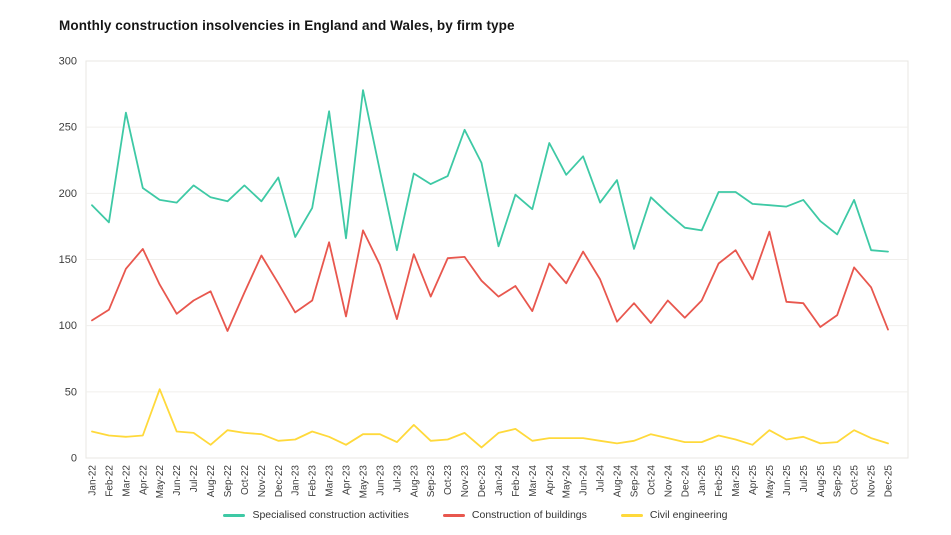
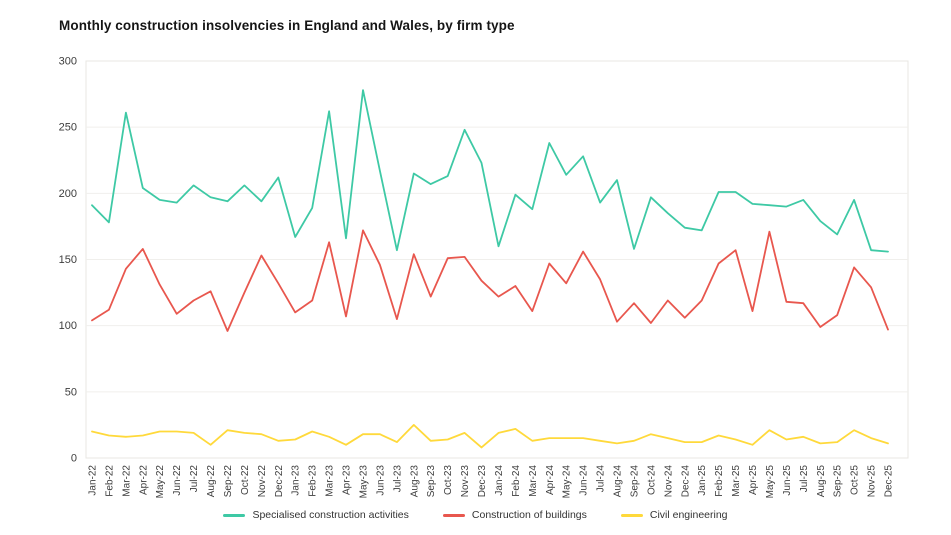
Civil engineering/May-22: 52 -> 20
Construction of buildings/Apr-25: 135 -> 111
